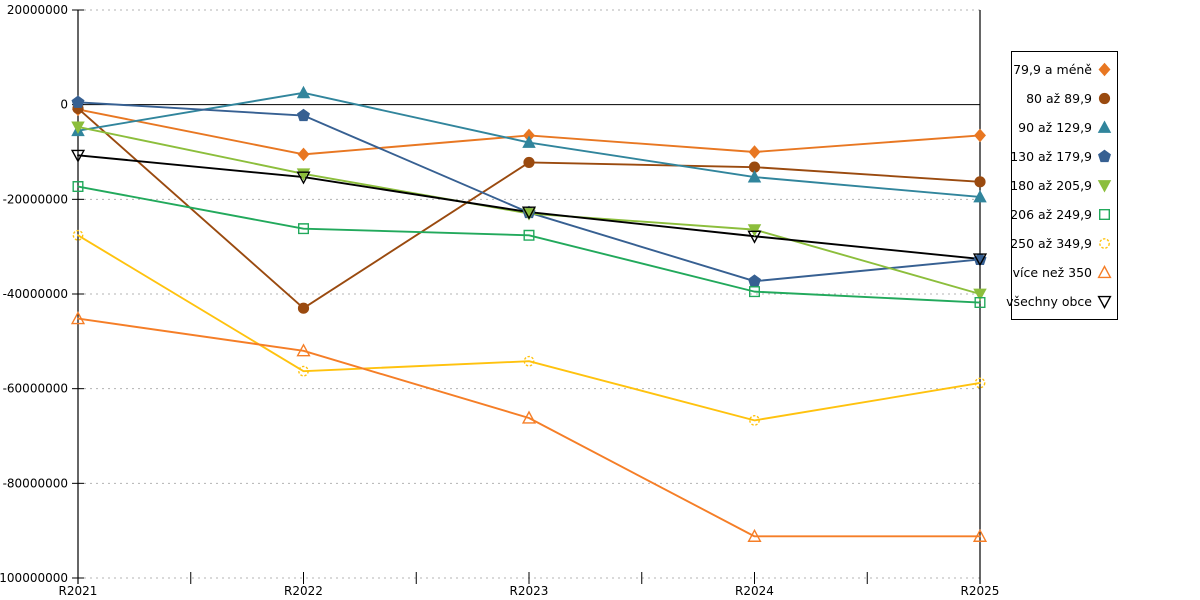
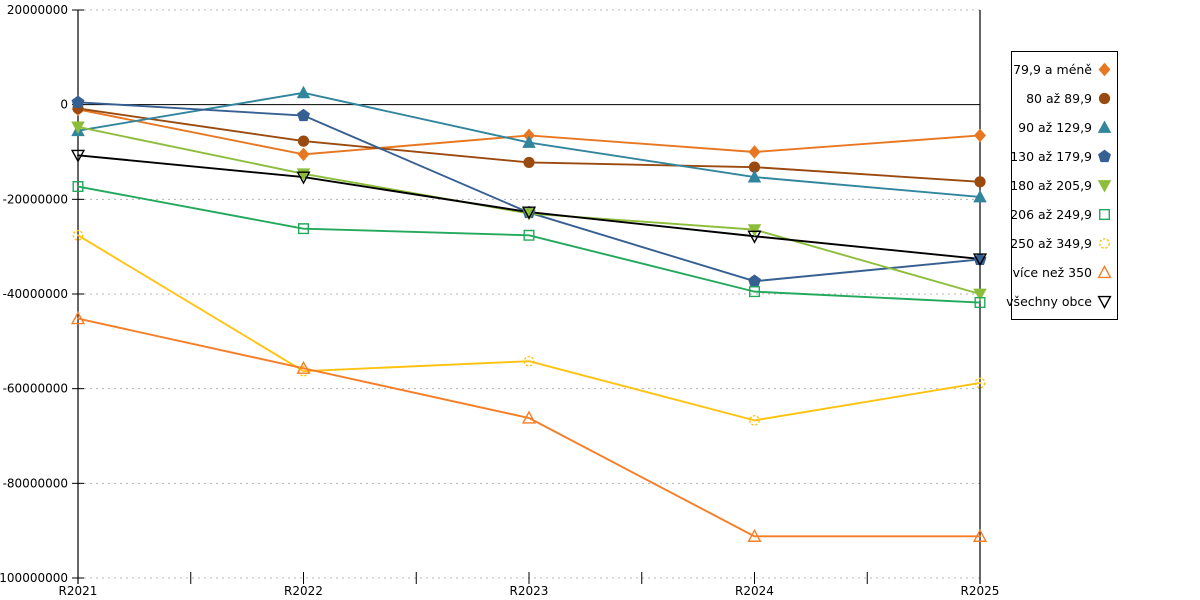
80 až 89,9/R2022: -43000000 -> -8000000
více než 350/R2022: -52000000 -> -56000000
